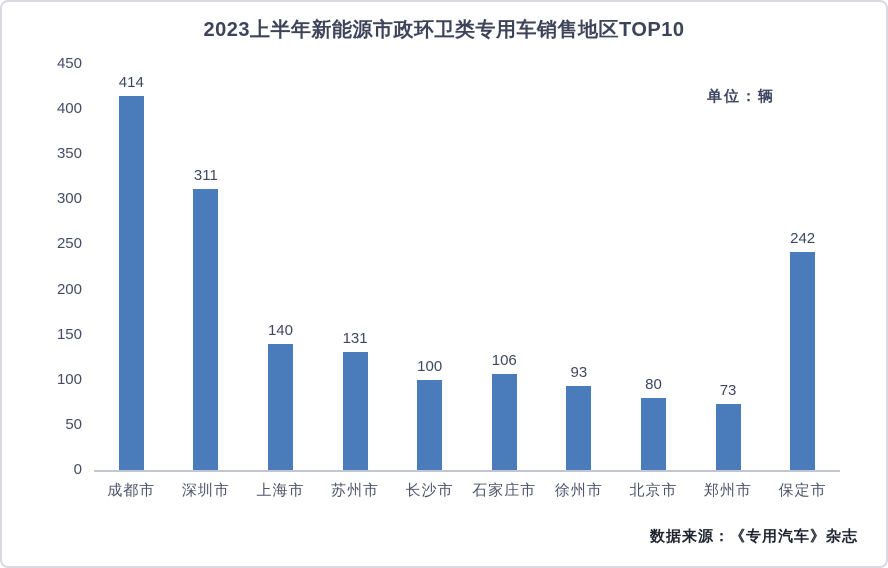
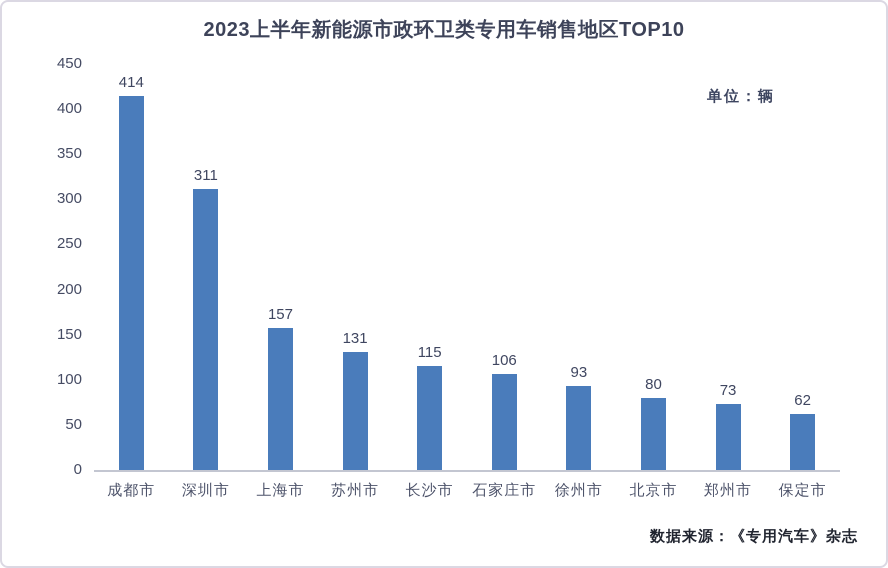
上海市: 140 -> 157
长沙市: 100 -> 115
保定市: 242 -> 62
